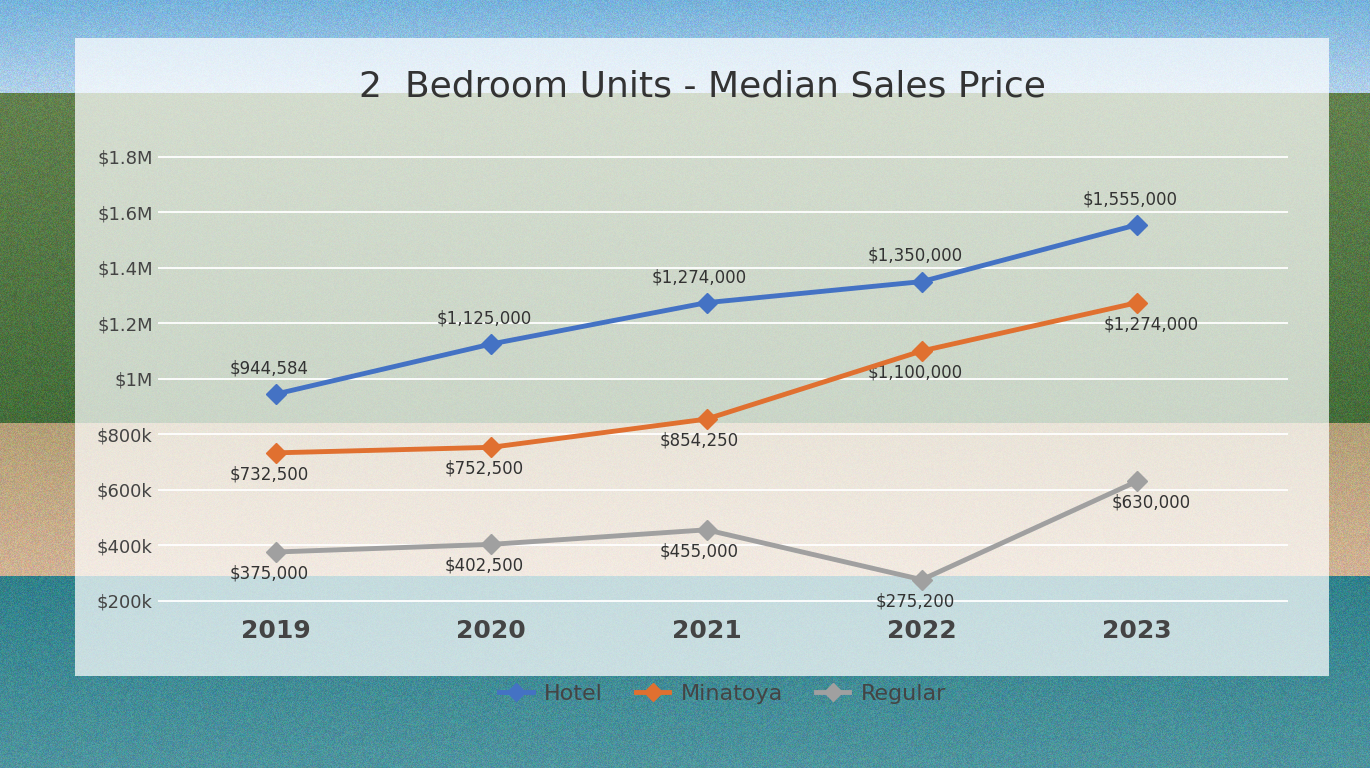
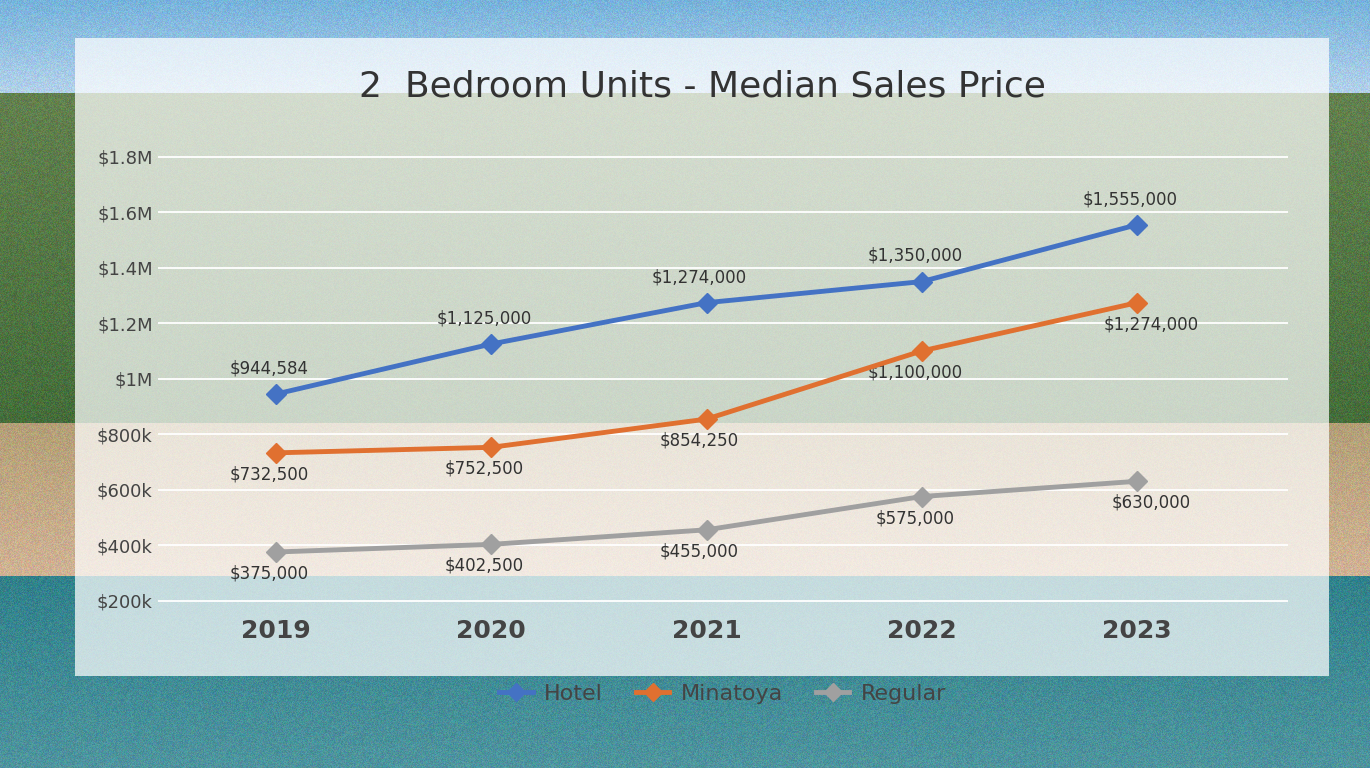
Regular/2022: $275,200 -> $575,000
